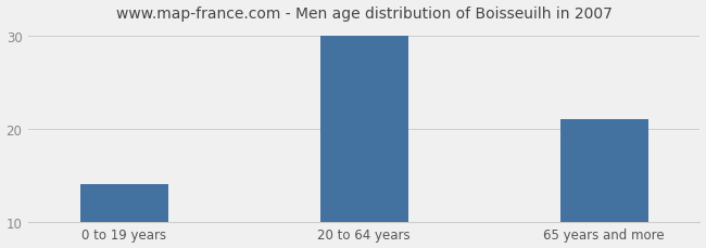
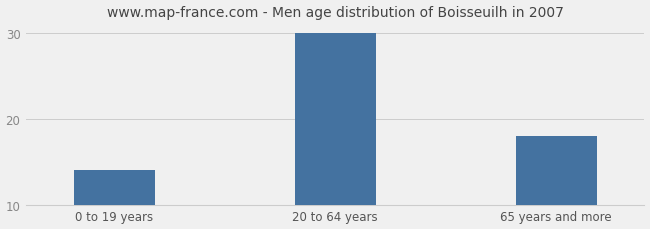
65 years and more: 21 -> 18
